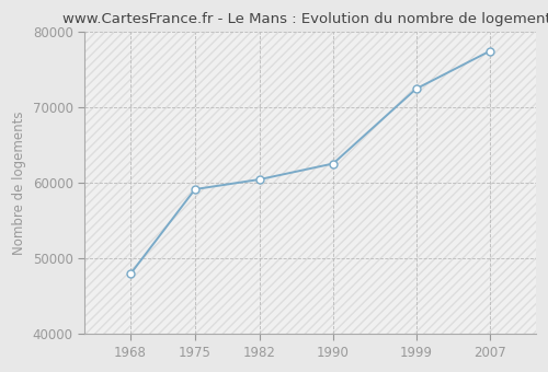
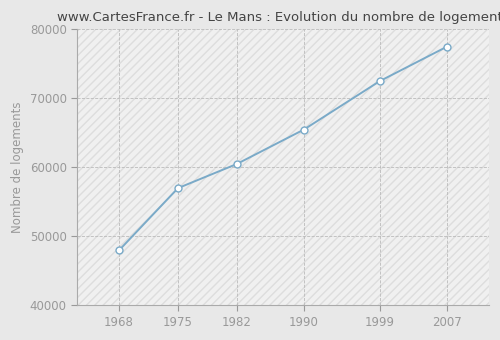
1975: 59200 -> 57000
1990: 62600 -> 65500
